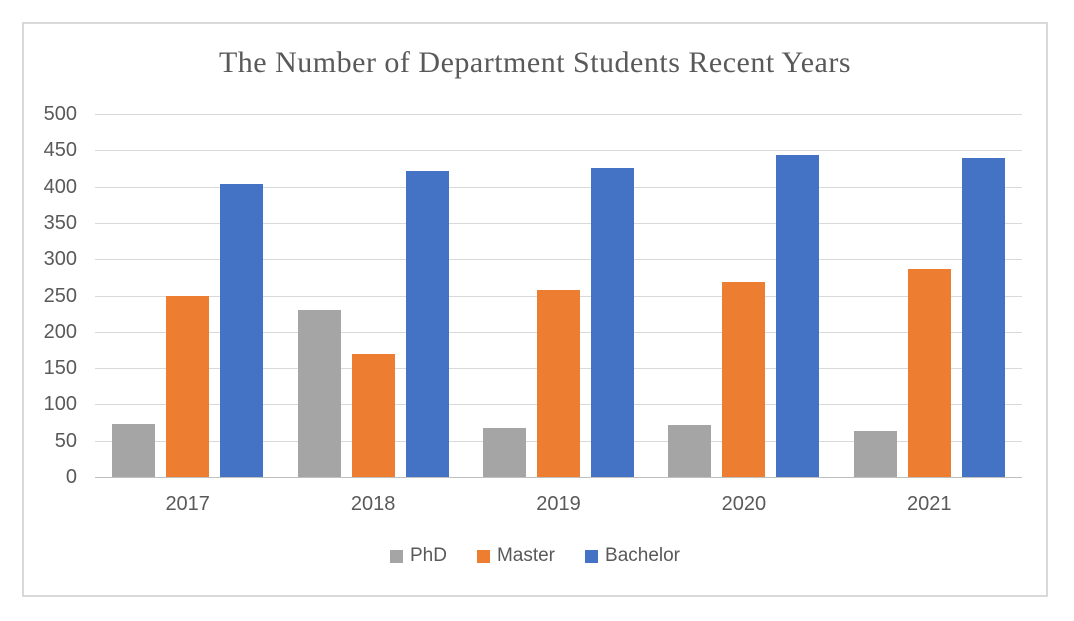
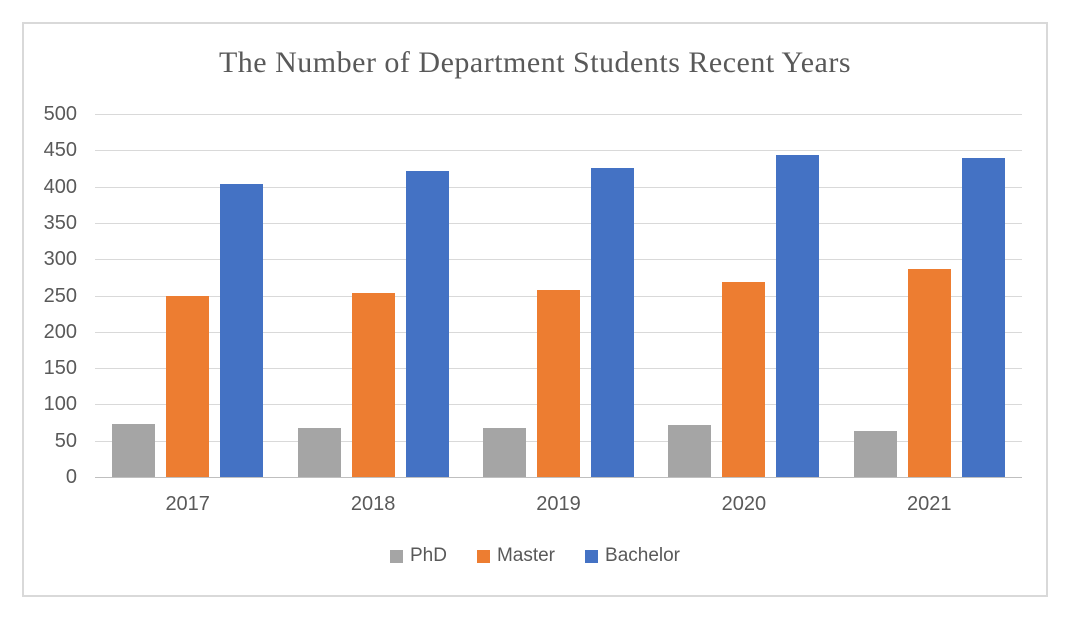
PhD/2018: 230 -> 70
Master/2018: 170 -> 250
